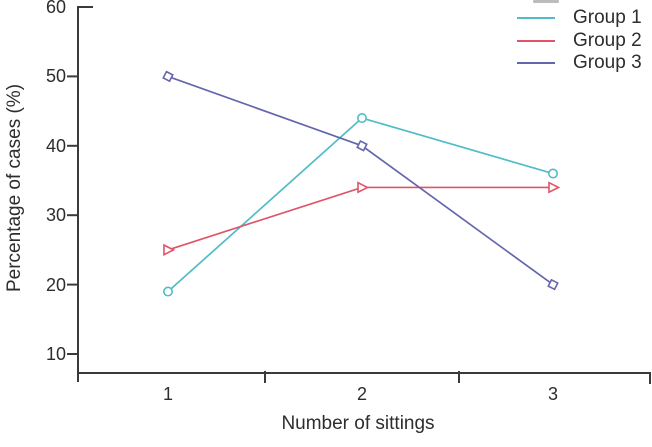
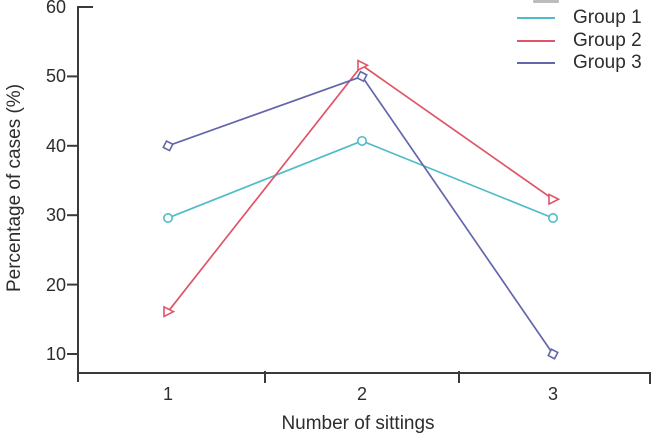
Group 1/1: 19 -> 30
Group 2/1: 25 -> 16
Group 3/1: 50 -> 40
Group 1/2: 44 -> 41
Group 2/2: 34 -> 52
Group 3/2: 40 -> 50
Group 1/3: 36 -> 30
Group 2/3: 34 -> 32
Group 3/3: 20 -> 10
